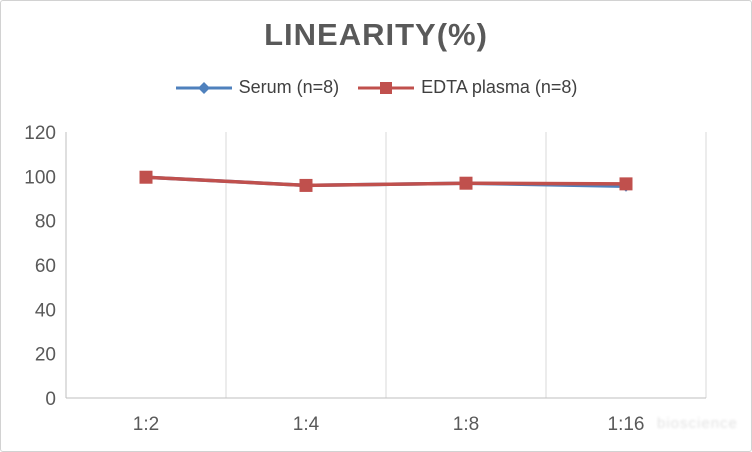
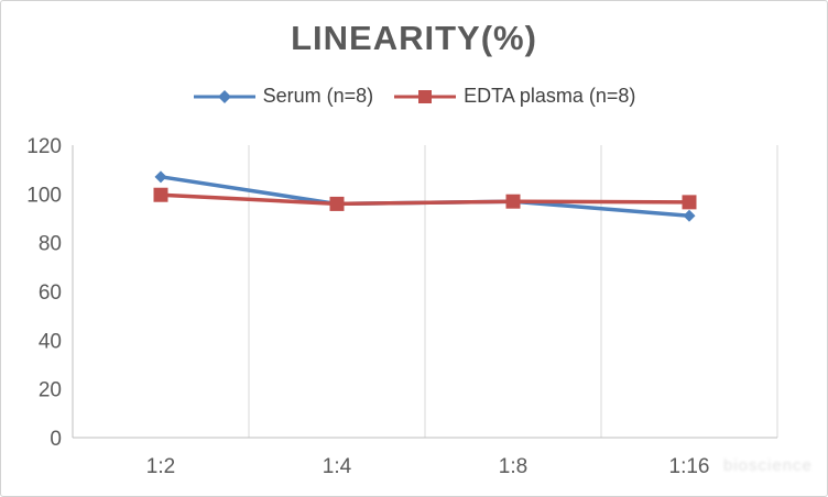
Serum (n=8)/1:2: 100 -> 107
Serum (n=8)/1:16: 96 -> 91
